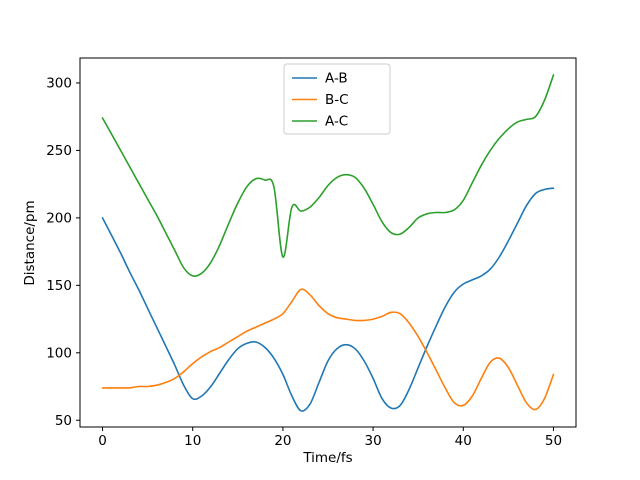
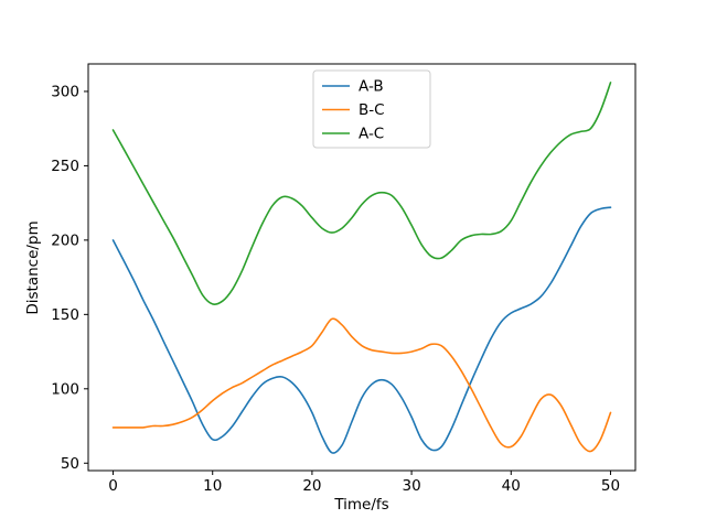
A-C/20: 171 -> 215
